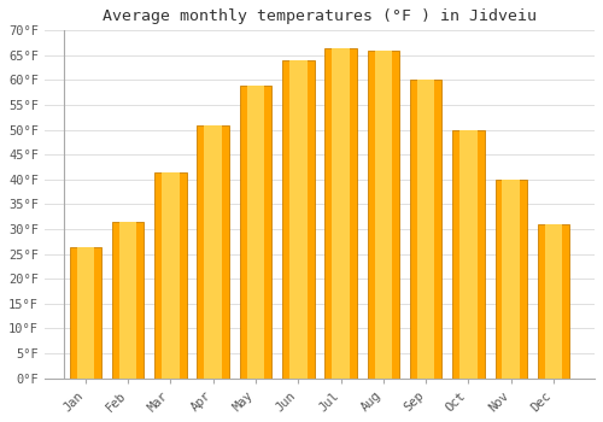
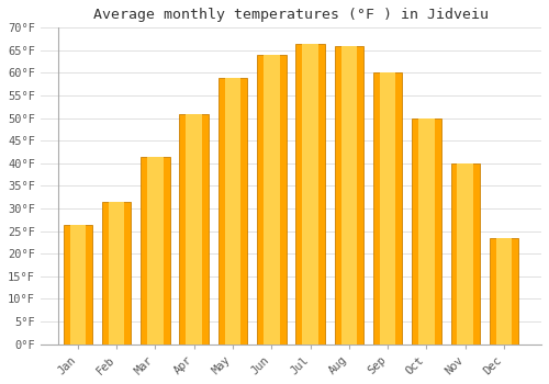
Dec: 31.0°F -> 23.5°F
